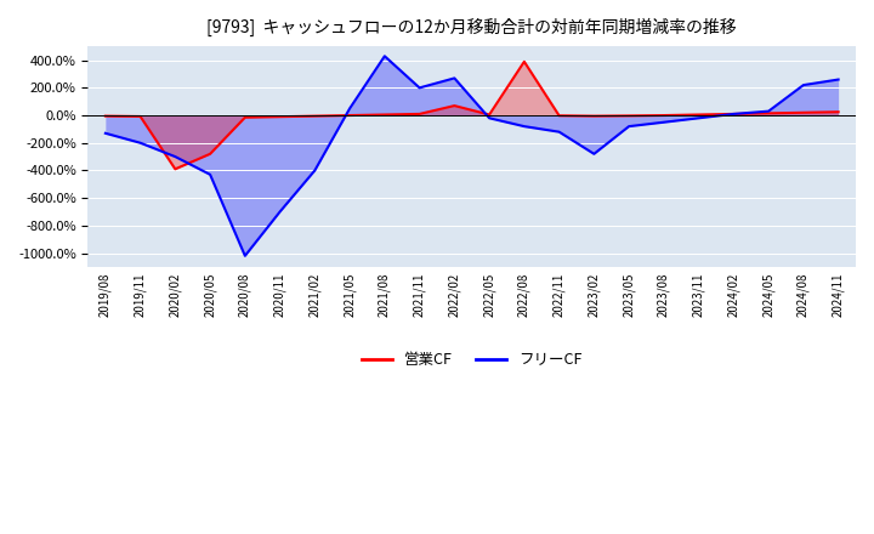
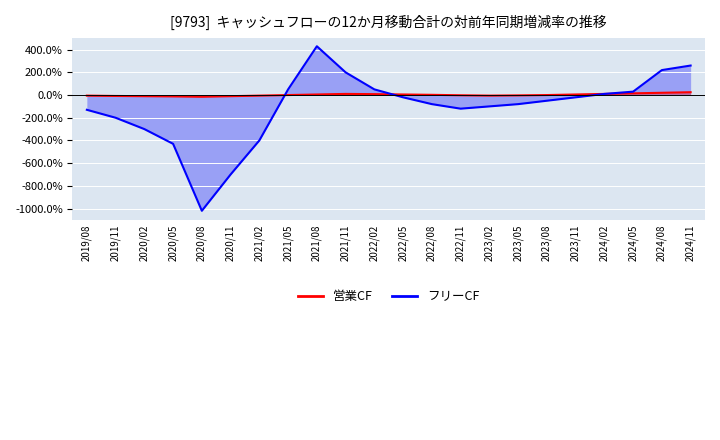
営業CF/2020/02: -390% -> -10%
営業CF/2020/05: -280% -> -10%
営業CF/2022/02: 70% -> 10%
フリーCF/2022/02: 270% -> 50%
営業CF/2022/08: 390% -> 0%
フリーCF/2023/02: -280% -> -100%
